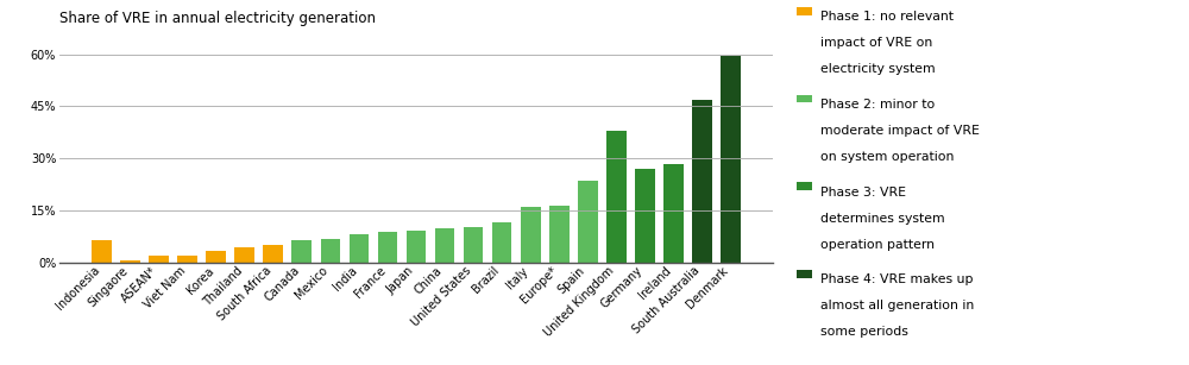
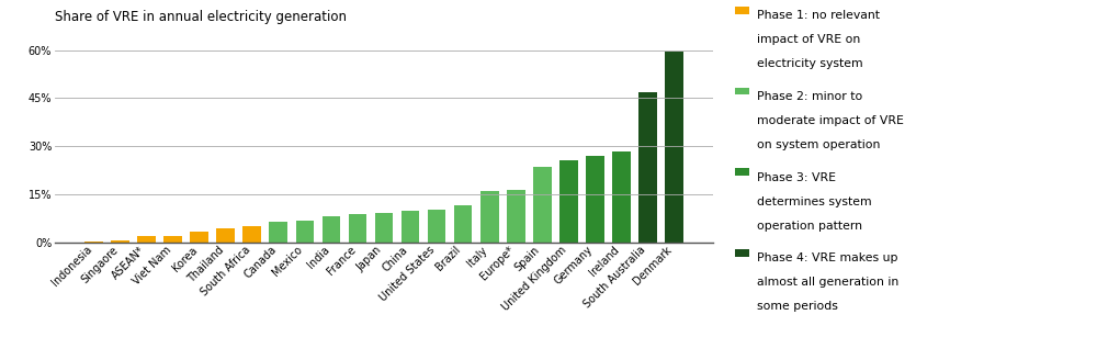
Indonesia: 6.5% -> 0.3%
United Kingdom: 38.0% -> 25.5%
